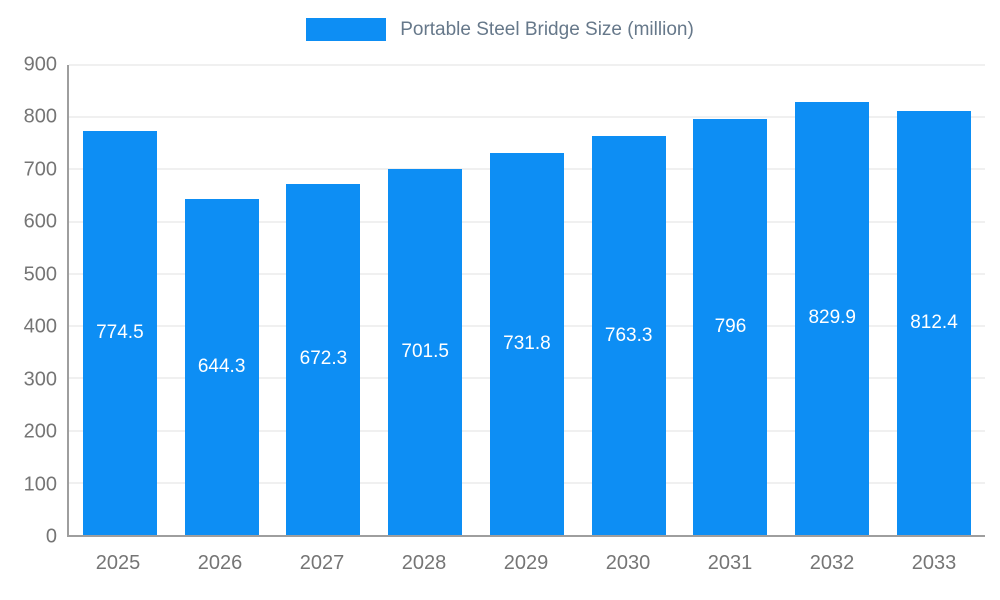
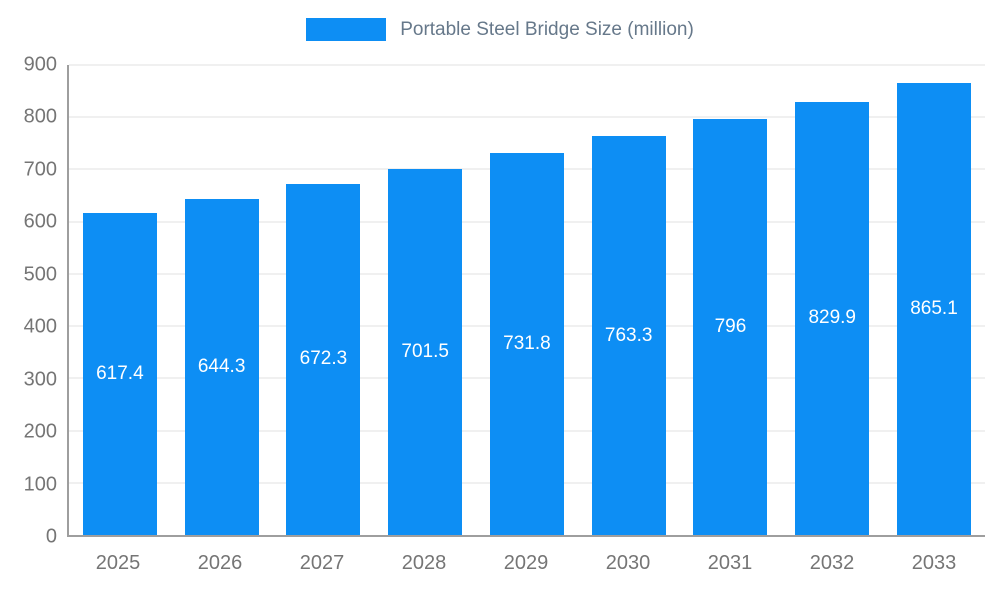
2025: 774.5 -> 617.4
2033: 812.4 -> 865.1
